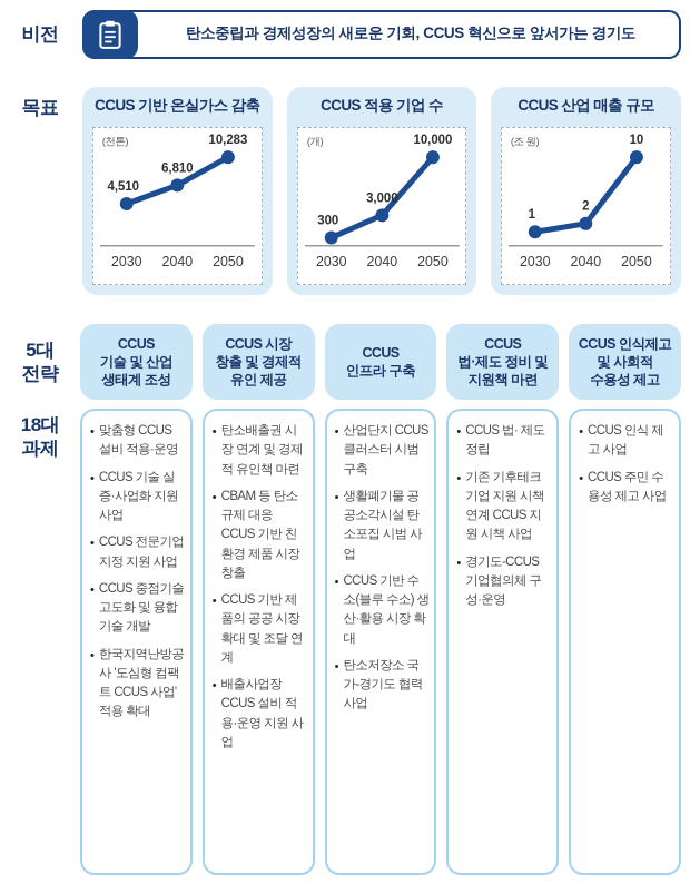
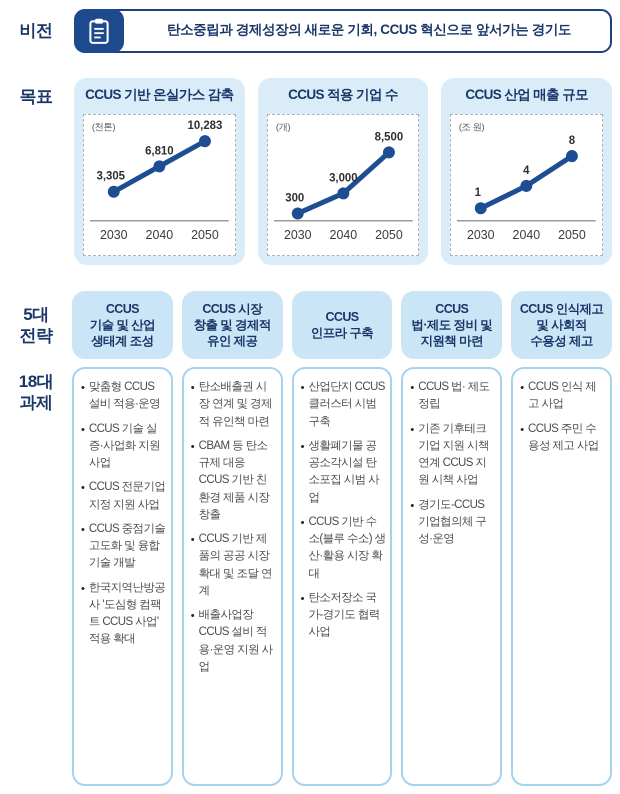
CCUS 기반 온실가스 감축/2030: 4,510 -> 3,305
CCUS 적용 기업 수/2050: 10,000 -> 8,500
CCUS 산업 매출 규모/2040: 2 -> 4
CCUS 산업 매출 규모/2050: 10 -> 8
